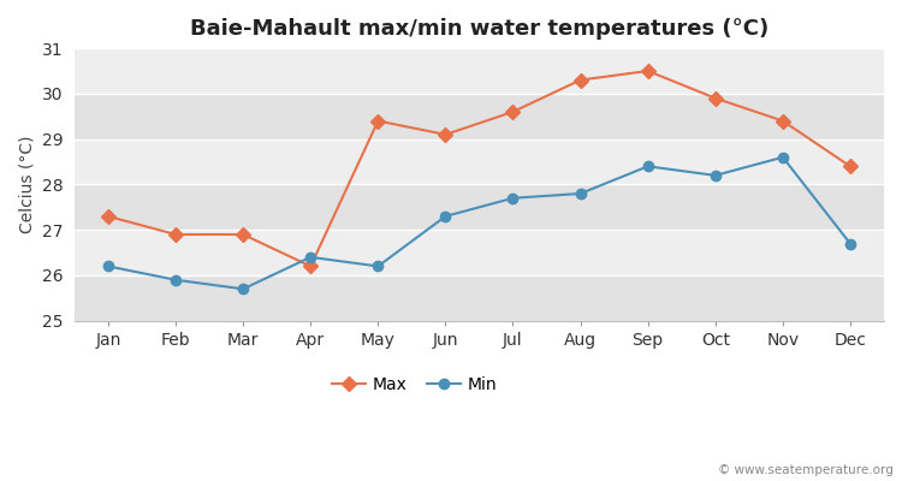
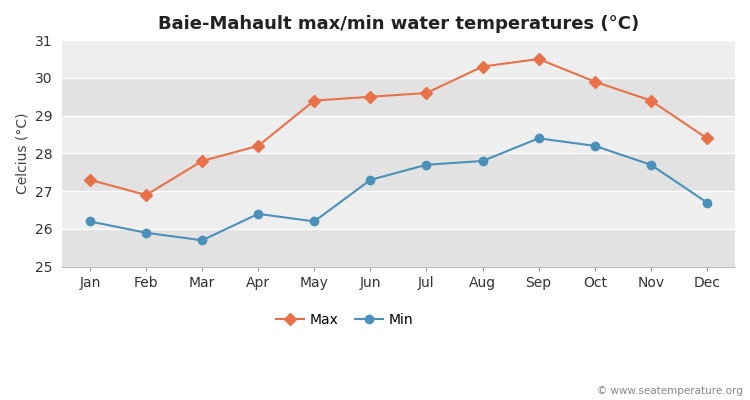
Max/Mar: 26.9 -> 27.8
Max/Apr: 26.2 -> 28.2
Max/Jun: 29.1 -> 29.5
Min/Nov: 28.6 -> 27.7
